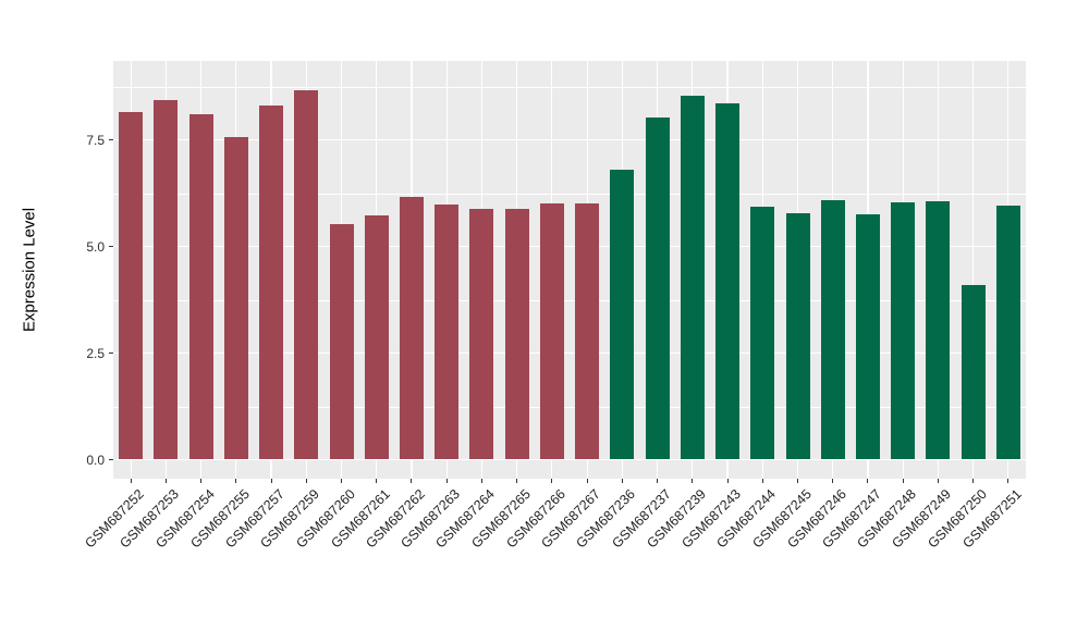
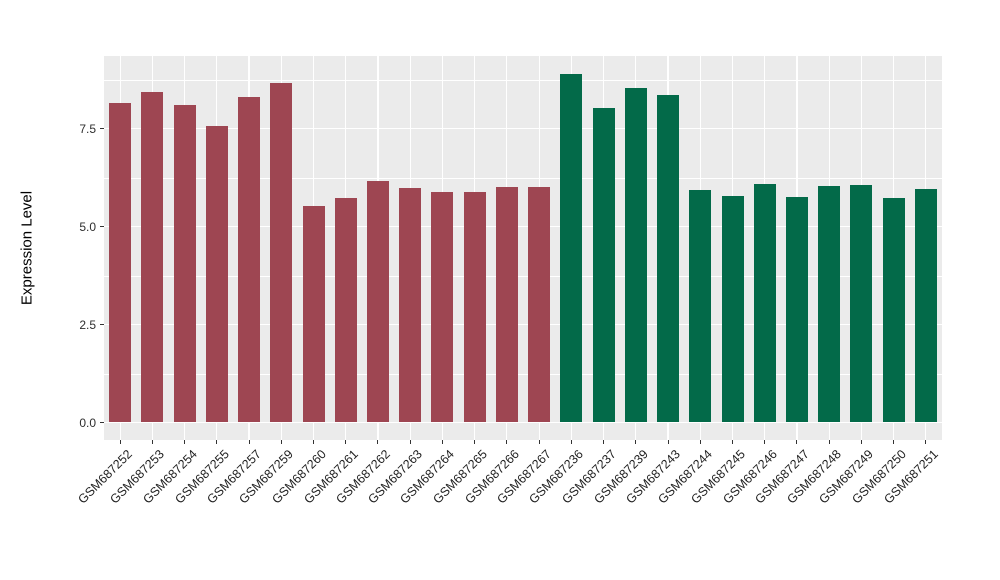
GSM687236: 6.8 -> 8.9
GSM687250: 4.1 -> 5.7
